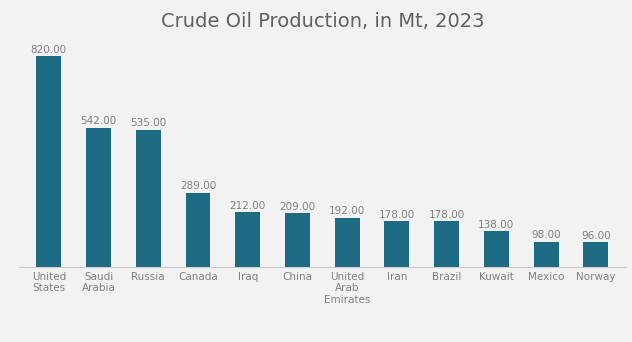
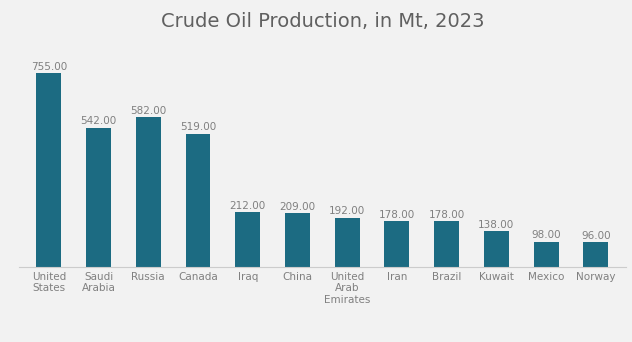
United States: 820.00 -> 755.00
Russia: 535.00 -> 582.00
Canada: 289.00 -> 519.00
